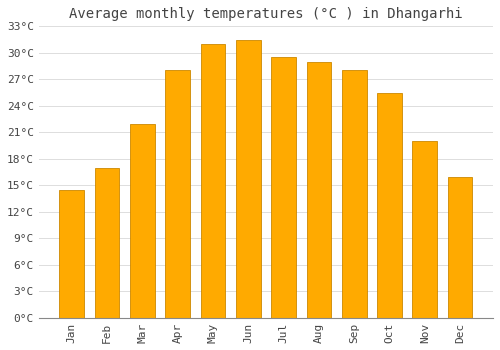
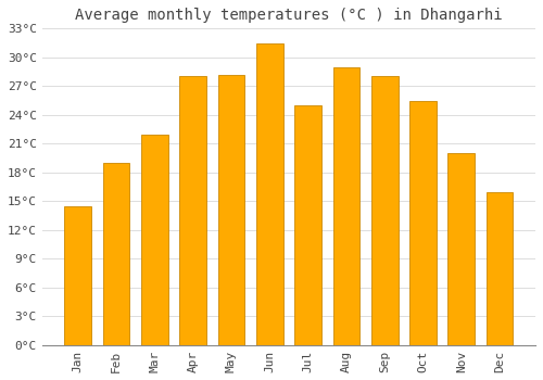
Feb: 17.0°C -> 19.0°C
May: 31.0°C -> 28.2°C
Jul: 29.5°C -> 25.0°C
